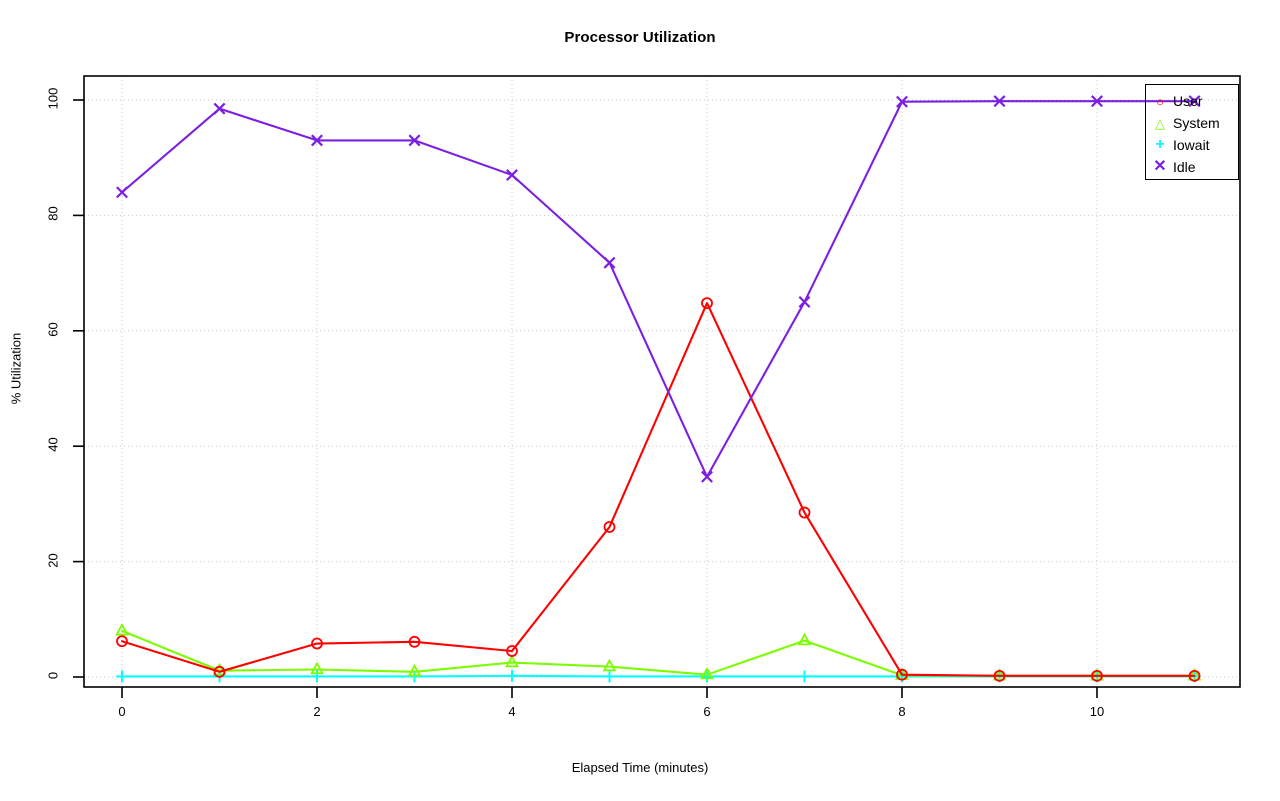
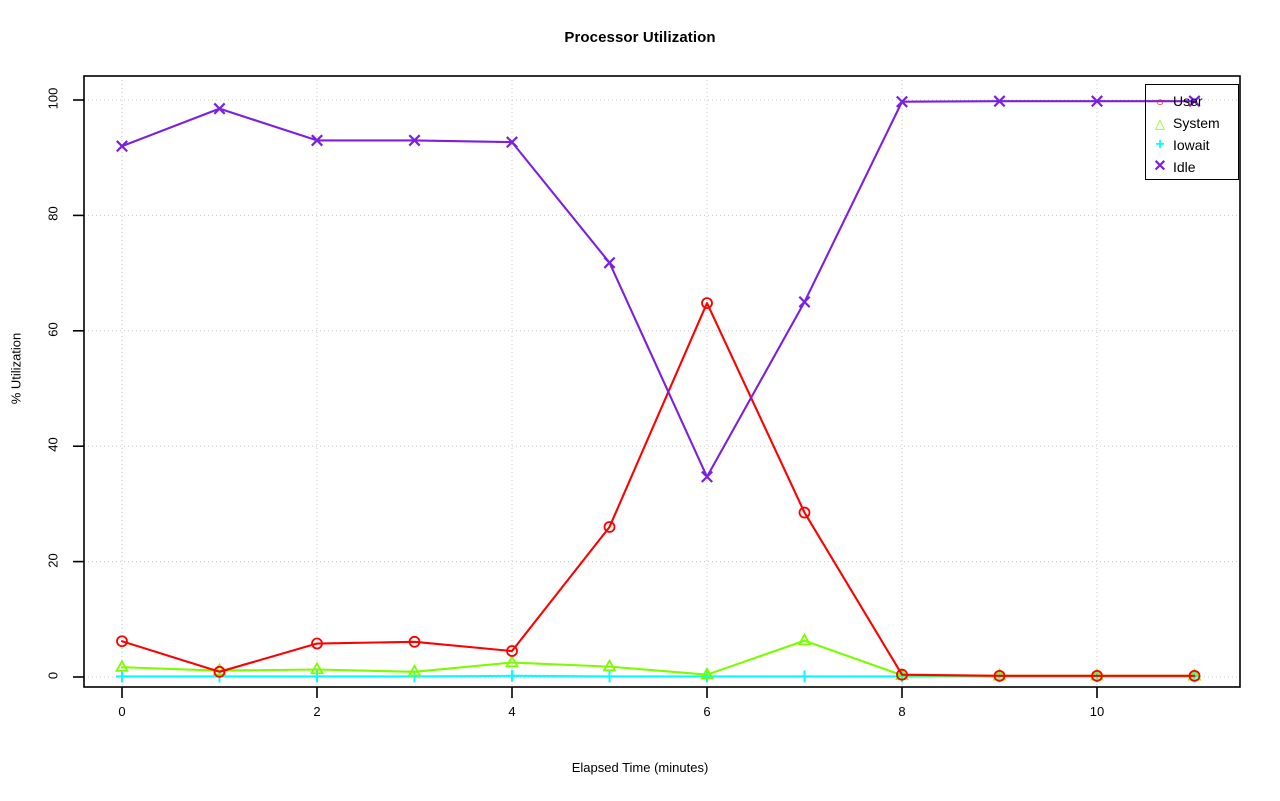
System/0: 8 -> 2
Idle/0: 84 -> 92
Idle/4: 87 -> 93
